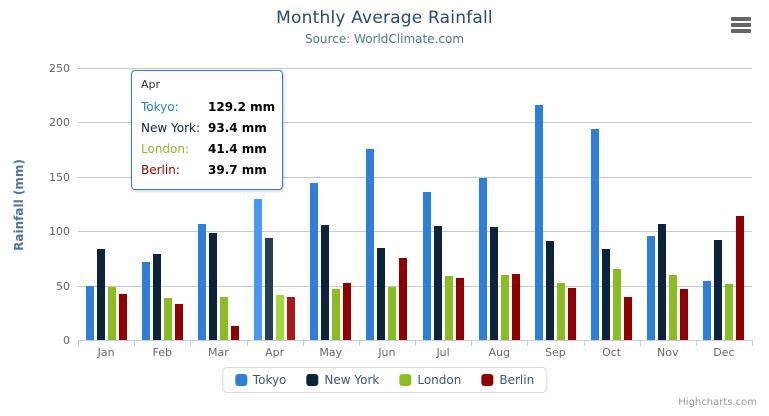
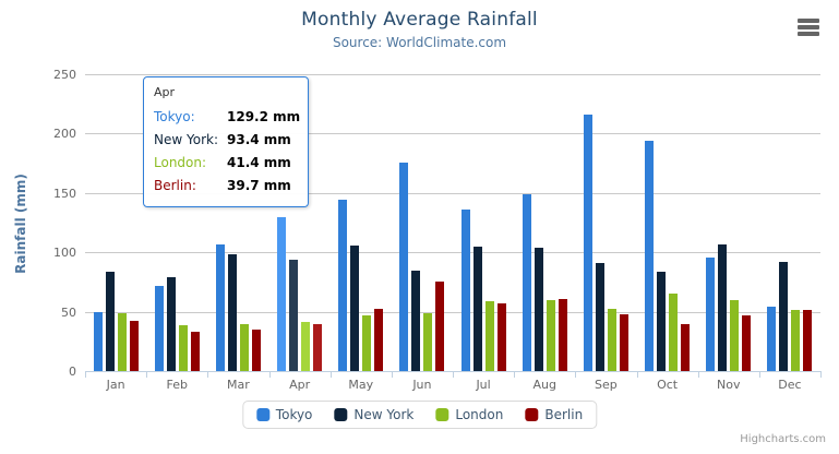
Berlin/Mar: 13 -> 34
Berlin/Dec: 114 -> 51
